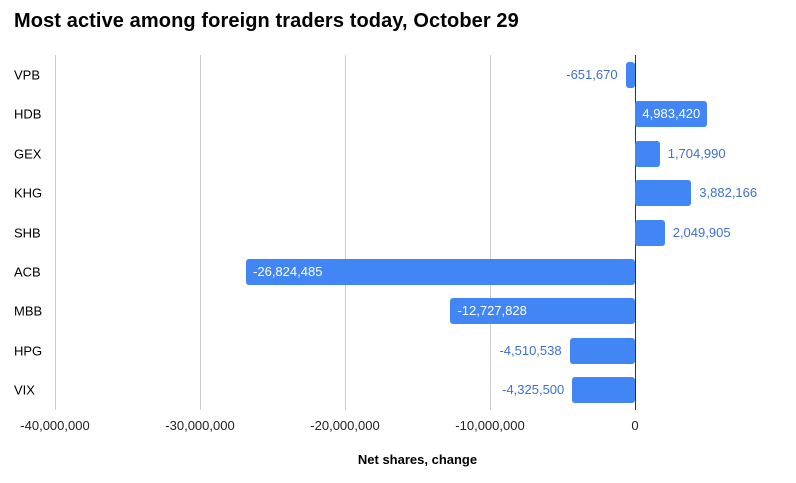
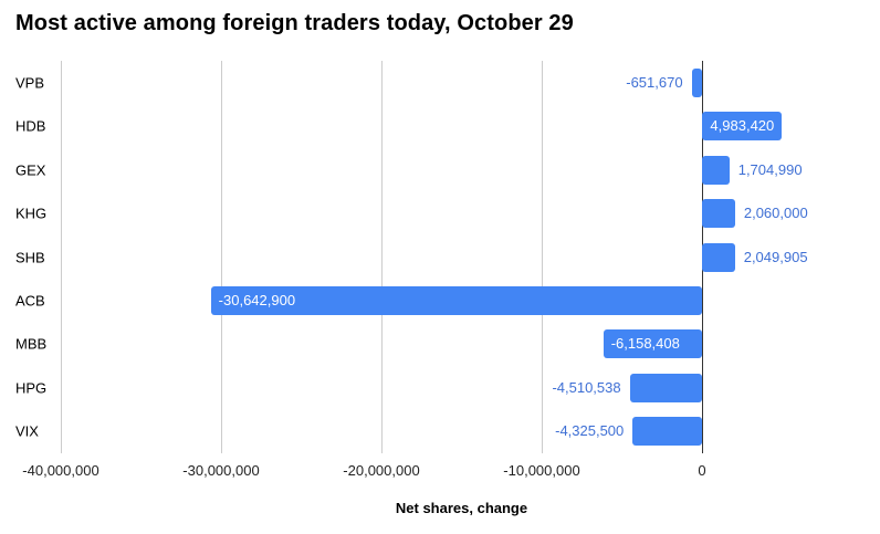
KHG: 3,882,166 -> 2,060,000
ACB: -26,824,485 -> -30,642,900
MBB: -12,727,828 -> -6,158,408
